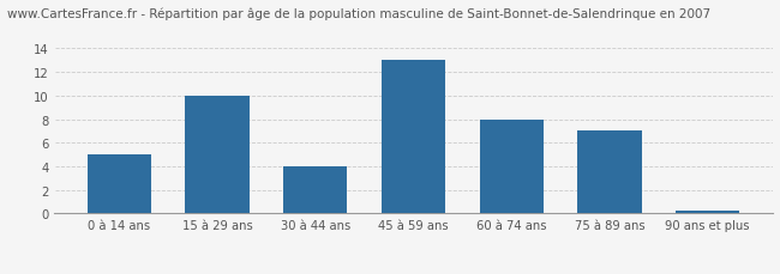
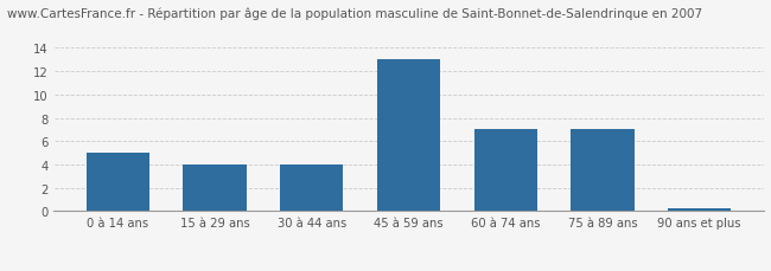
15 à 29 ans: 10.0 -> 4.0
60 à 74 ans: 8.0 -> 7.0
